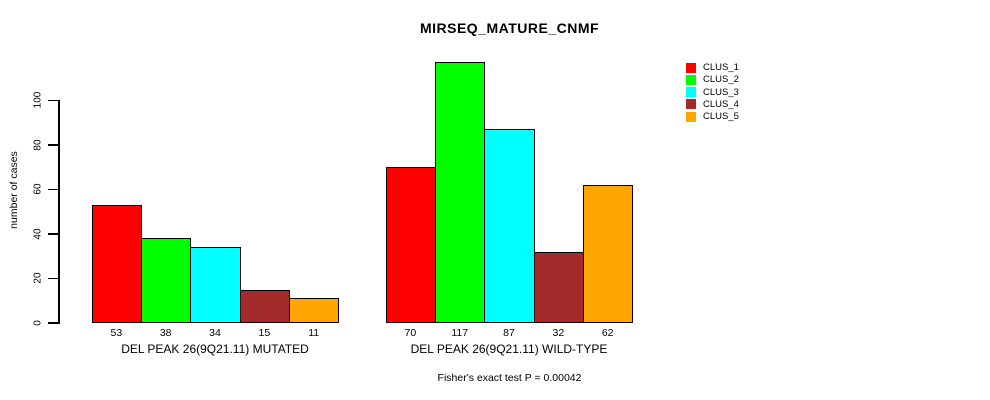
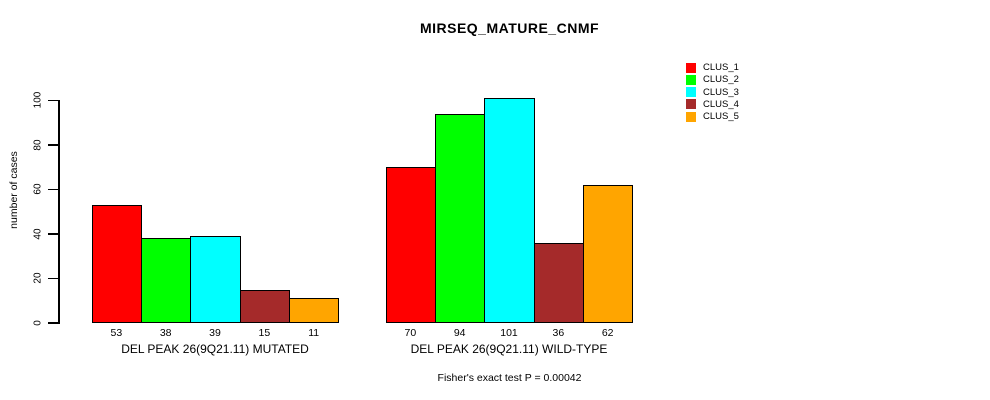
CLUS_3/DEL PEAK 26(9Q21.11) MUTATED: 34 -> 39
CLUS_2/DEL PEAK 26(9Q21.11) WILD-TYPE: 117 -> 94
CLUS_3/DEL PEAK 26(9Q21.11) WILD-TYPE: 87 -> 101
CLUS_4/DEL PEAK 26(9Q21.11) WILD-TYPE: 32 -> 36
